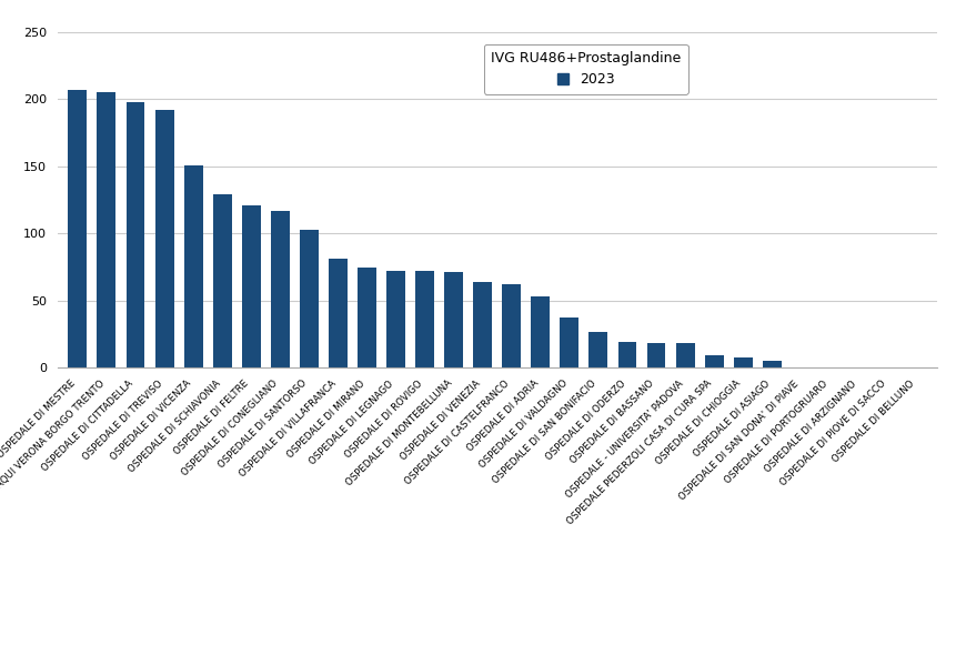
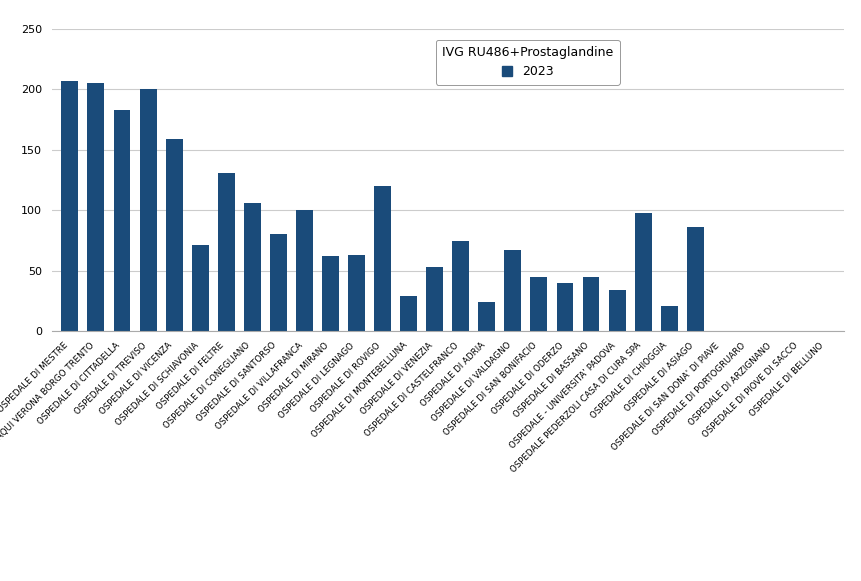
OSPEDALE DI CITTADELLA: 198 -> 183
OSPEDALE DI TREVISO: 192 -> 200
OSPEDALE DI VICENZA: 151 -> 159
OSPEDALE DI SCHIAVONIA: 129 -> 71
OSPEDALE DI FELTRE: 121 -> 131
OSPEDALE DI CONEGLIANO: 117 -> 106
OSPEDALE DI SANTORSO: 103 -> 80
OSPEDALE DI VILLAFRANCA: 81 -> 100
OSPEDALE DI MIRANO: 75 -> 62
OSPEDALE DI LEGNAGO: 72 -> 63
OSPEDALE DI ROVIGO: 72 -> 120
OSPEDALE DI MONTEBELLUNA: 71 -> 29
OSPEDALE DI VENEZIA: 64 -> 53
OSPEDALE DI CASTELFRANCO: 62 -> 75
OSPEDALE DI ADRIA: 53 -> 24
OSPEDALE DI VALDAGNO: 37 -> 67
OSPEDALE DI SAN BONIFACIO: 27 -> 45
OSPEDALE DI ODERZO: 19 -> 40
OSPEDALE DI BASSANO: 18 -> 45
OSPEDALE - UNIVERSITA' PADOVA: 18 -> 34
OSPEDALE PEDERZOLI CASA DI CURA SPA: 9 -> 98
OSPEDALE DI CHIOGGIA: 8 -> 21
OSPEDALE DI ASIAGO: 5 -> 86
